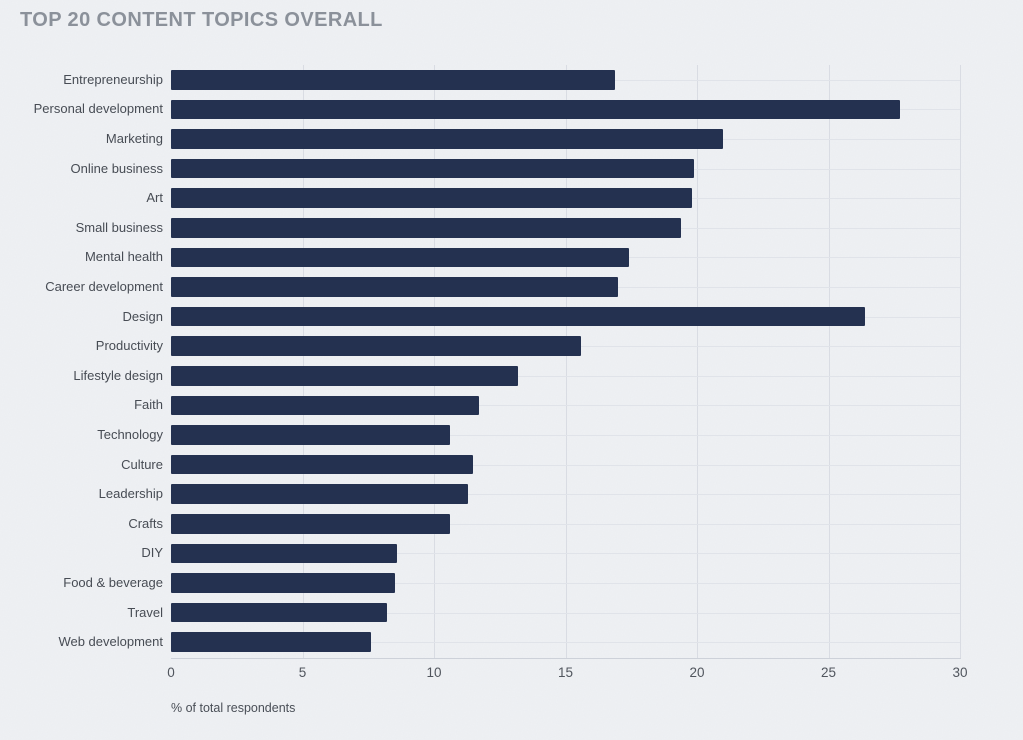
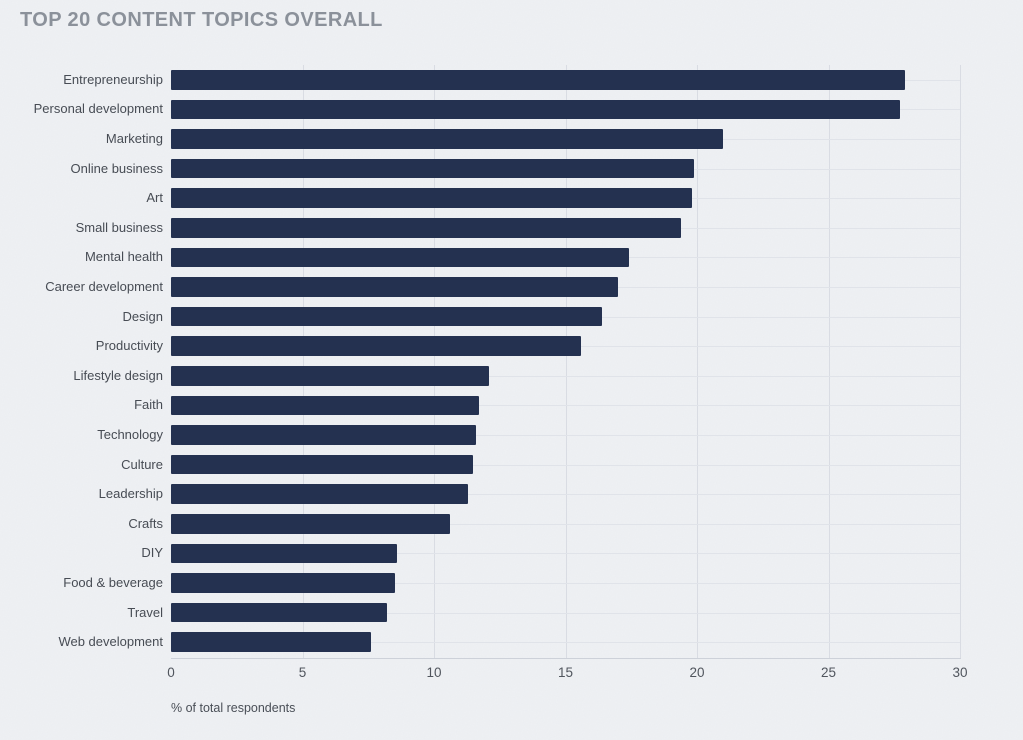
Entrepreneurship: 16.9 -> 27.9
Design: 26.4 -> 16.4
Lifestyle design: 13.2 -> 12.1
Technology: 10.6 -> 11.6
